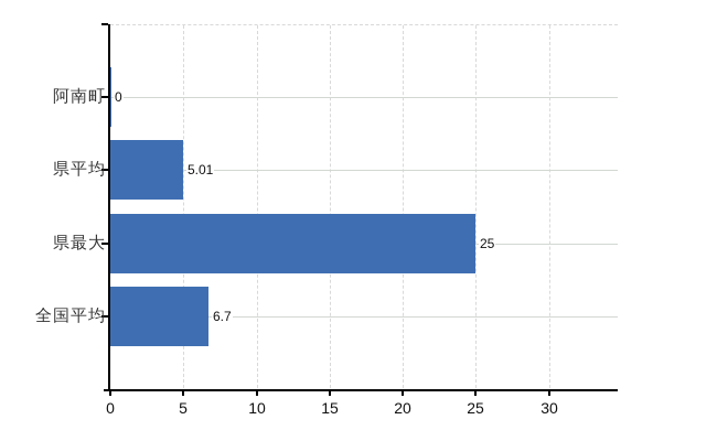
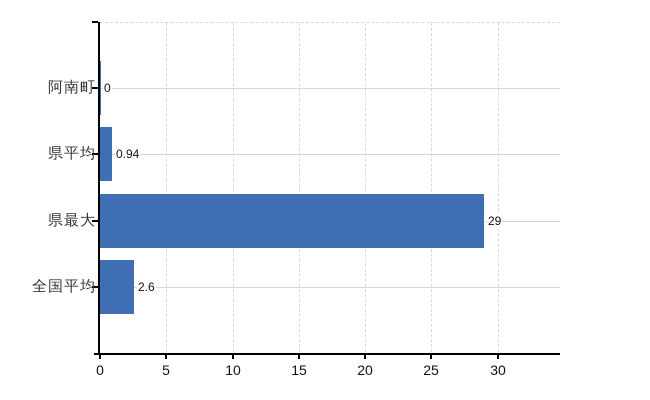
県平均: 5.01 -> 0.94
県最大: 25 -> 29
全国平均: 6.7 -> 2.6
